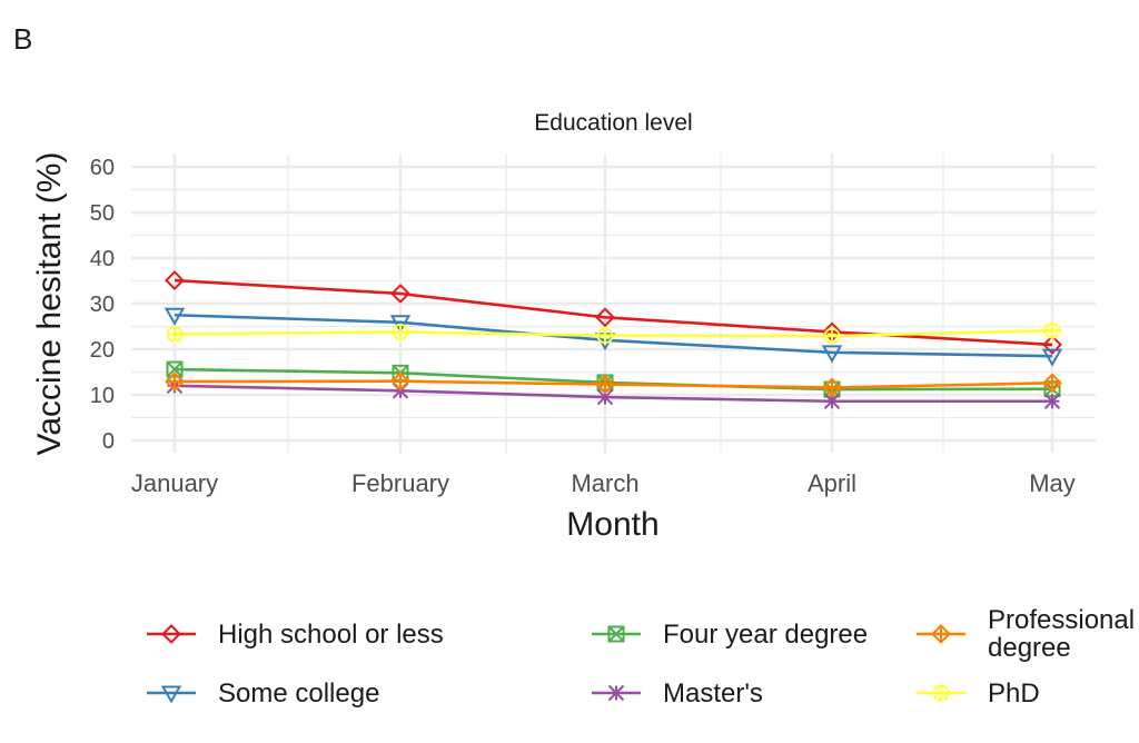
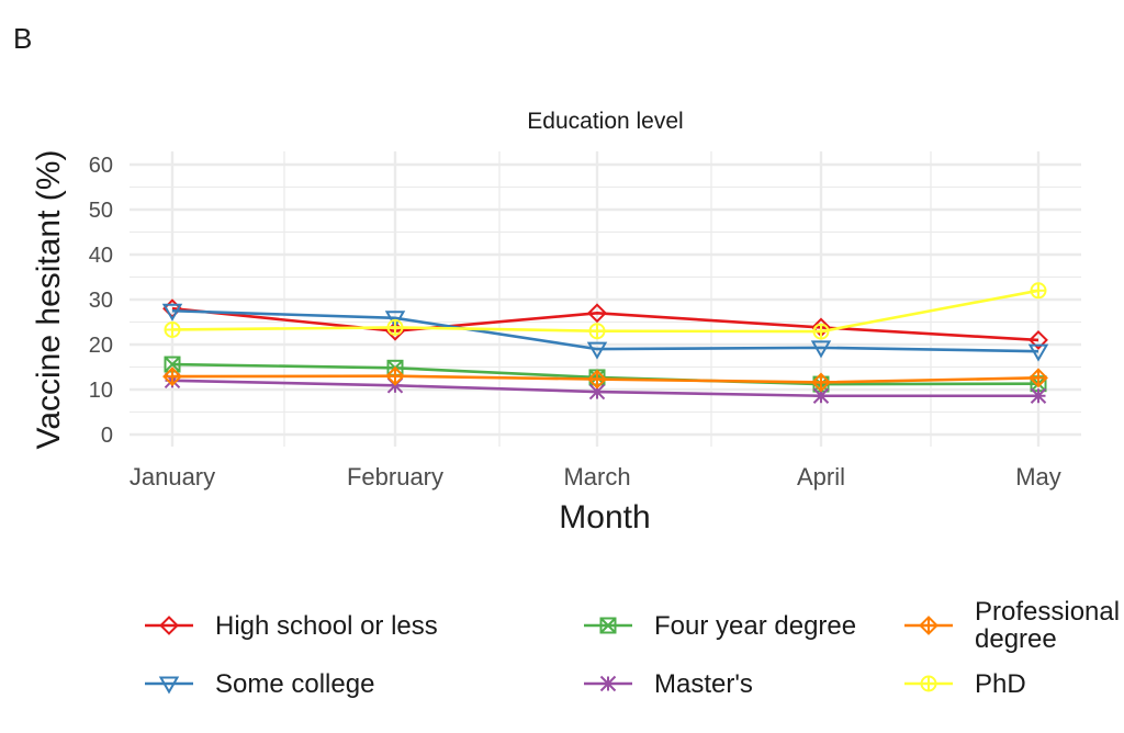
High school or less/January: 35 -> 28
High school or less/February: 32 -> 23
Some college/March: 22 -> 19
PhD/May: 24 -> 32
